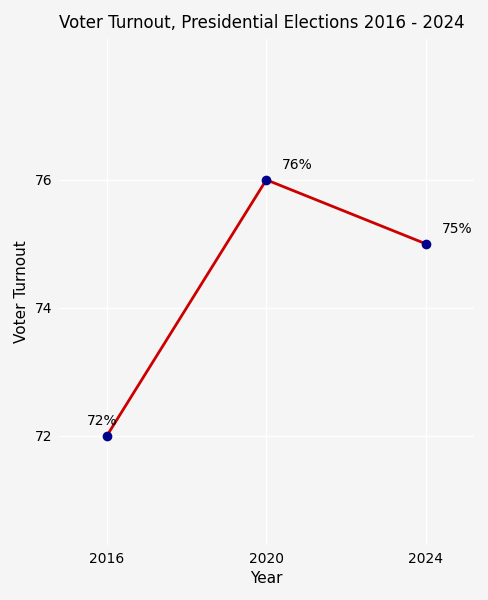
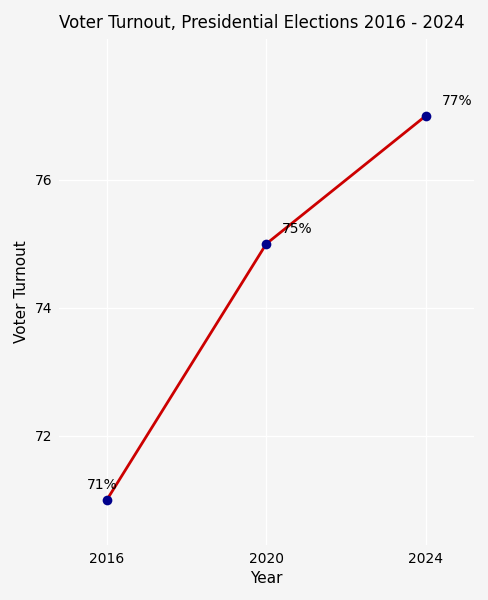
2016: 72% -> 71%
2020: 76% -> 75%
2024: 75% -> 77%
